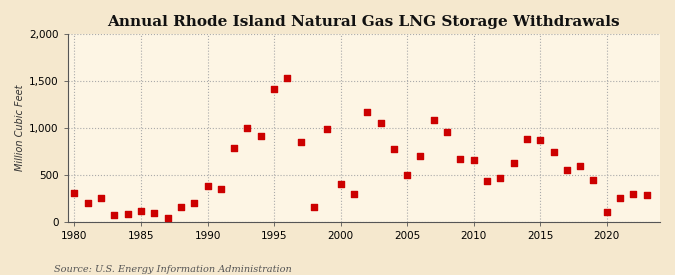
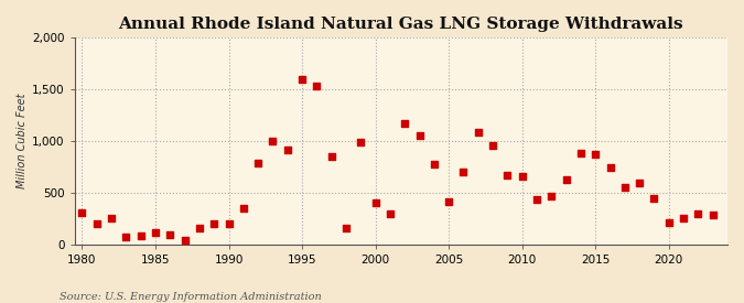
1990: 380 -> 200
1995: 1,420 -> 1,600
2005: 500 -> 420
2020: 100 -> 220
